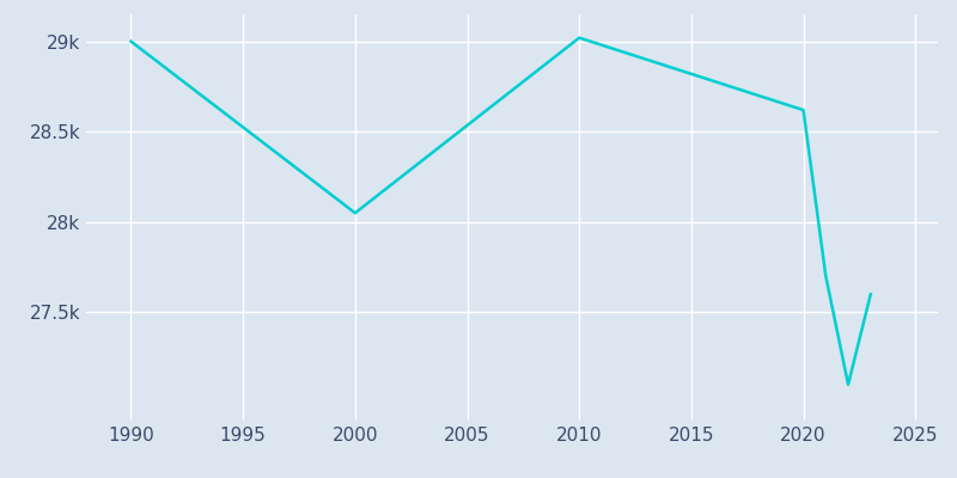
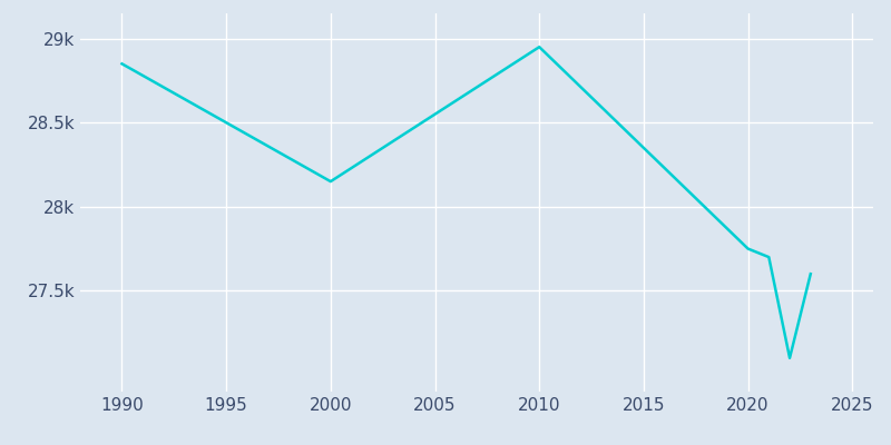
1990: 29.00k -> 28.85k
2000: 28.05k -> 28.15k
2010: 29.02k -> 28.95k
2020: 28.62k -> 27.75k
